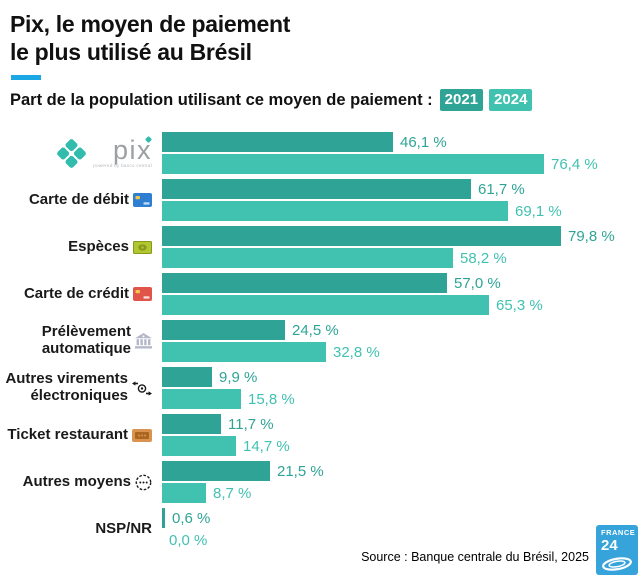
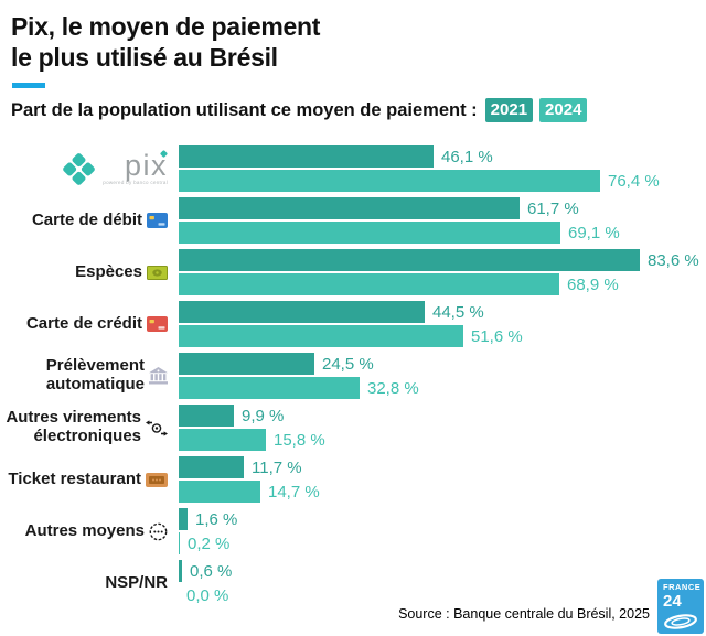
2021/Espèces: 79,8 -> 83,6
2024/Espèces: 58,2 -> 68,9
2021/Carte de crédit: 57,0 -> 44,5
2024/Carte de crédit: 65,3 -> 51,6
2021/Autres moyens: 21,5 -> 1,6
2024/Autres moyens: 8,7 -> 0,2
